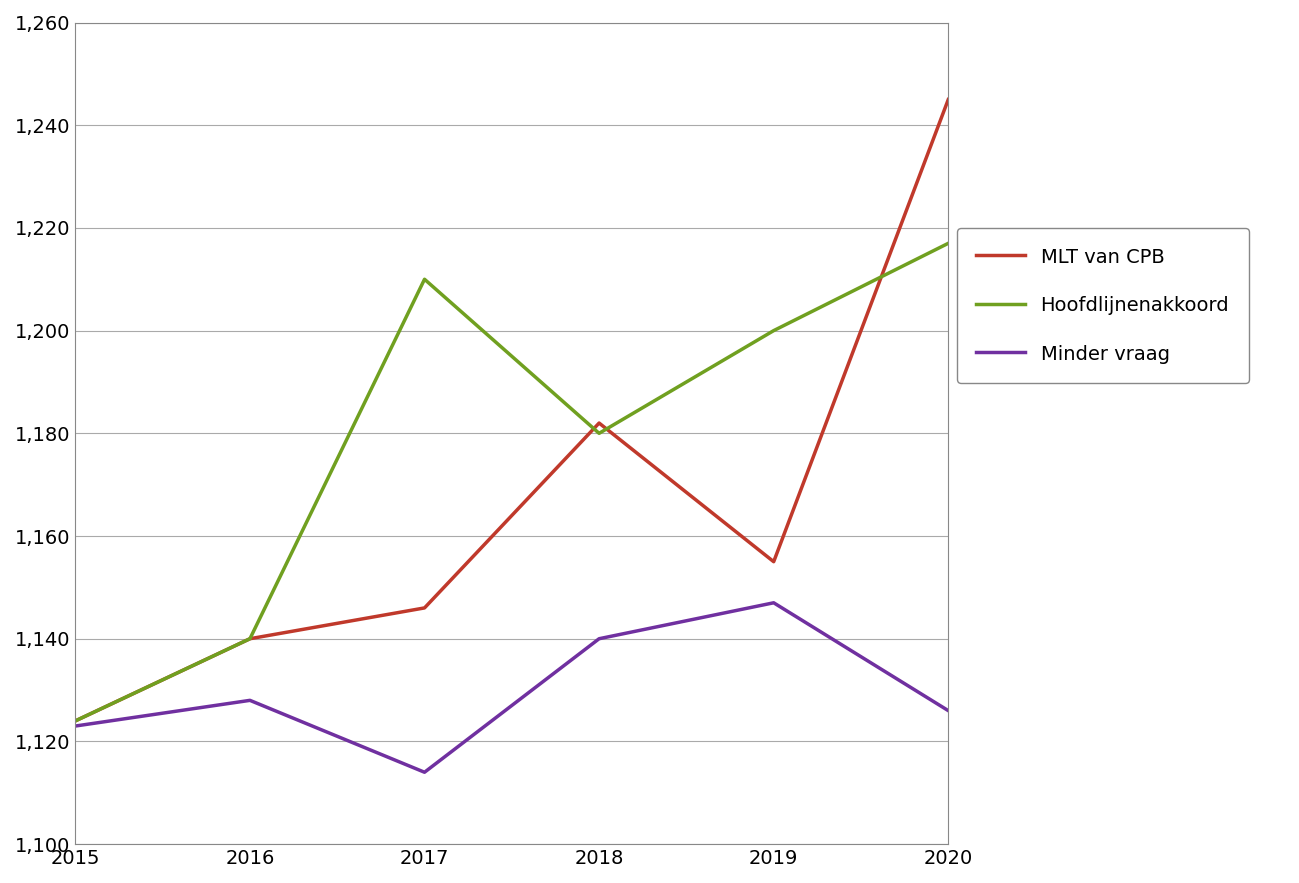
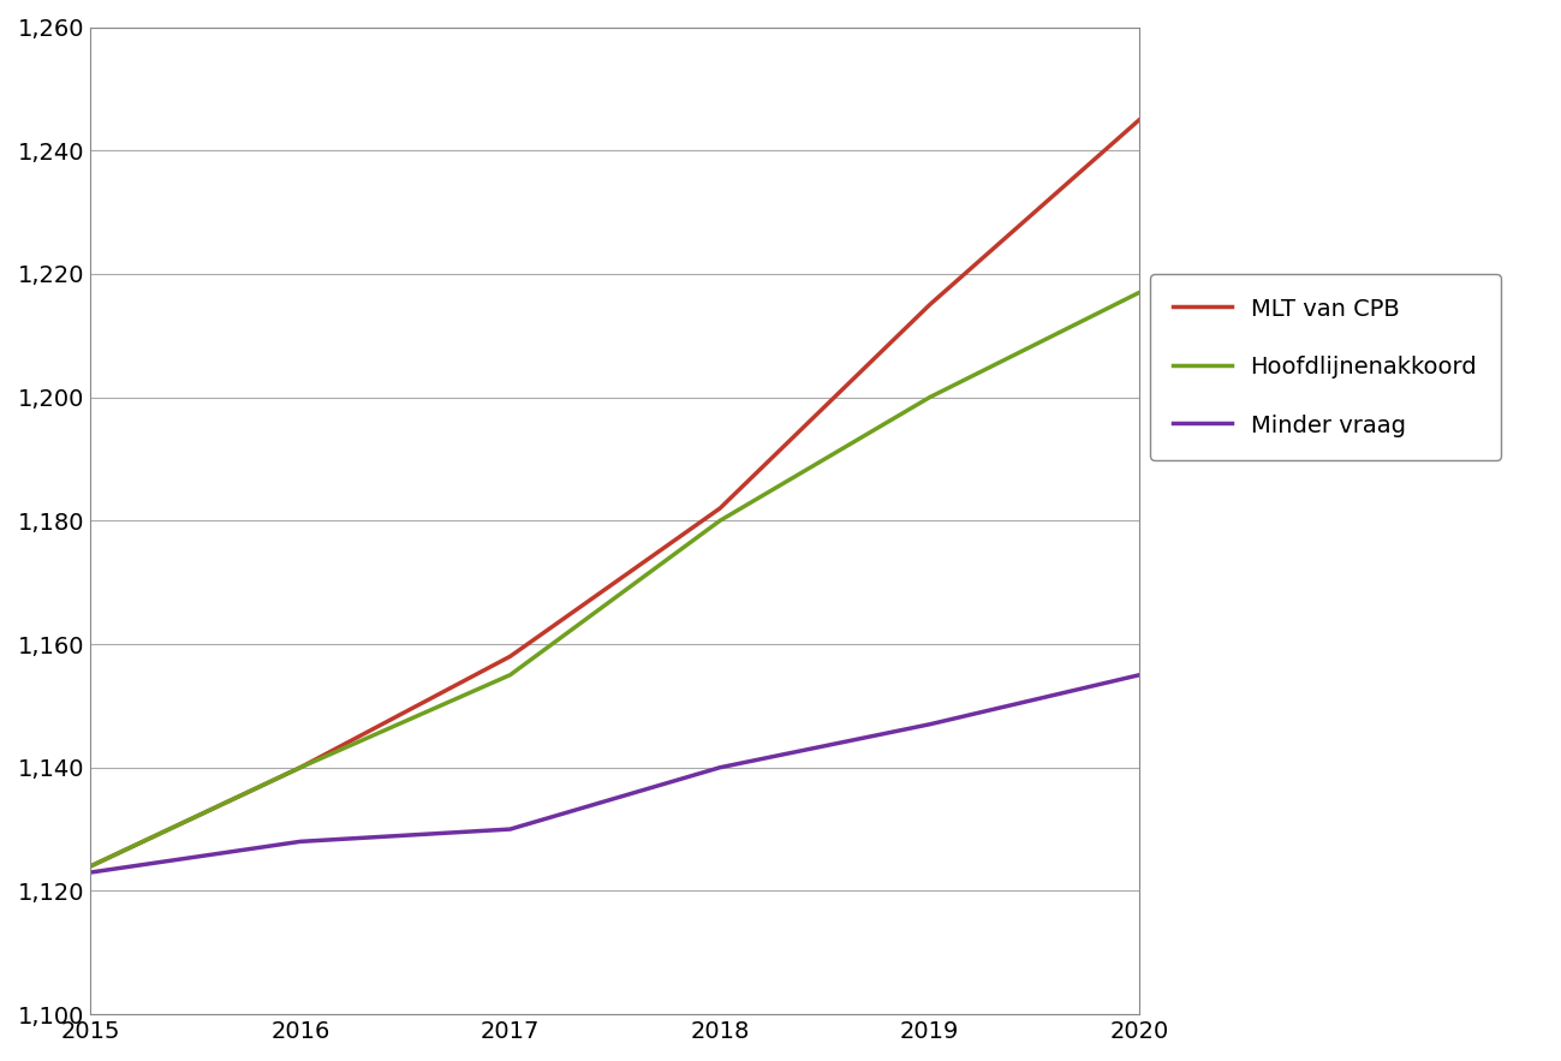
MLT van CPB/2017: 1,146 -> 1,158
Hoofdlijnenakkoord/2017: 1,210 -> 1,155
Minder vraag/2017: 1,114 -> 1,130
MLT van CPB/2019: 1,155 -> 1,215
Minder vraag/2020: 1,126 -> 1,155
